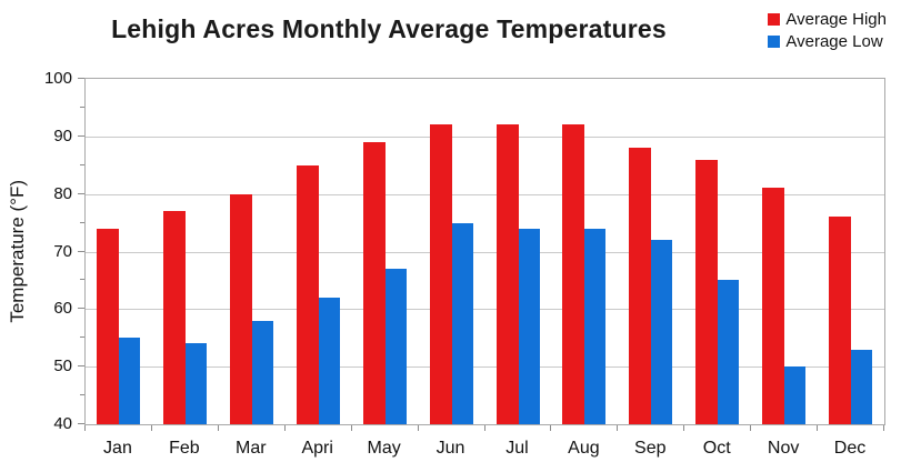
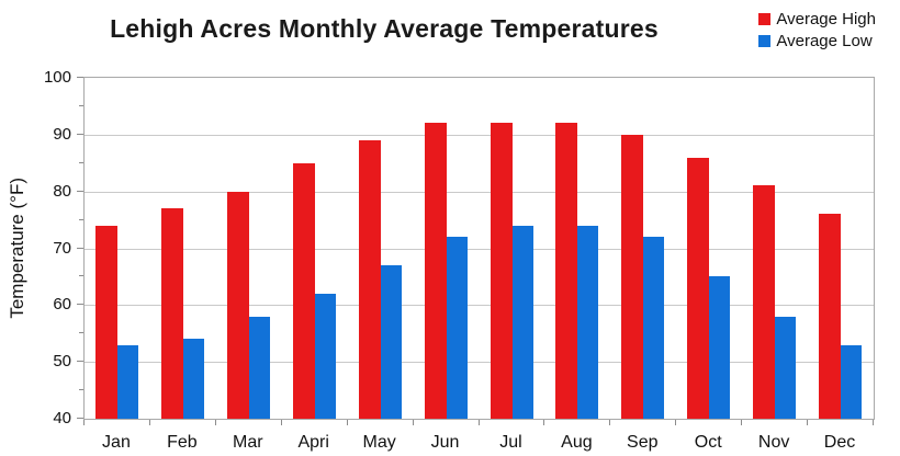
Average Low/Jan: 55 -> 53
Average Low/Jun: 75 -> 72
Average High/Sep: 88 -> 90
Average Low/Nov: 50 -> 58
